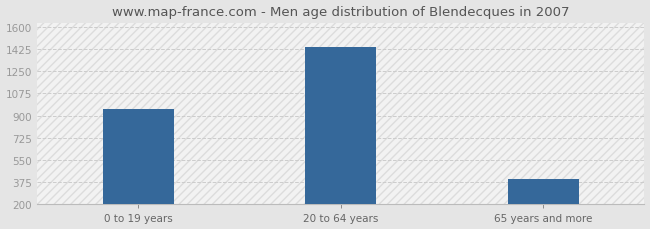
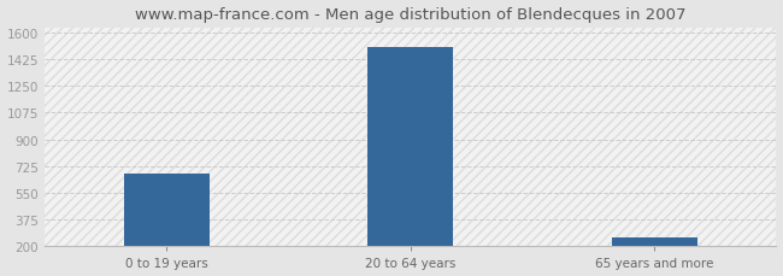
0 to 19 years: 950 -> 680
20 to 64 years: 1440 -> 1500
65 years and more: 400 -> 260
